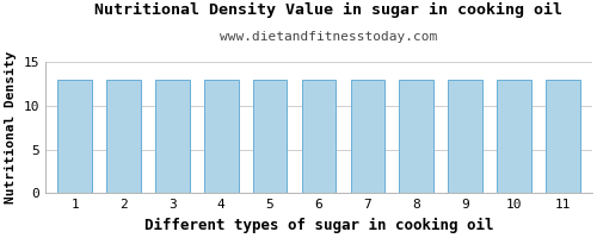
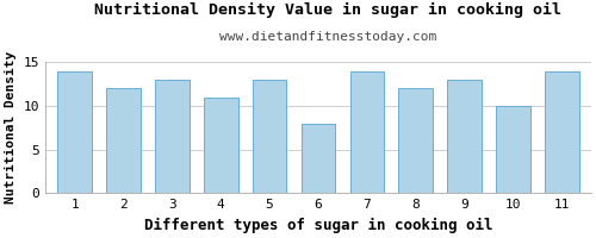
1: 13 -> 14
2: 13 -> 12
4: 13 -> 11
6: 13 -> 8
7: 13 -> 14
8: 13 -> 12
10: 13 -> 10
11: 13 -> 14
